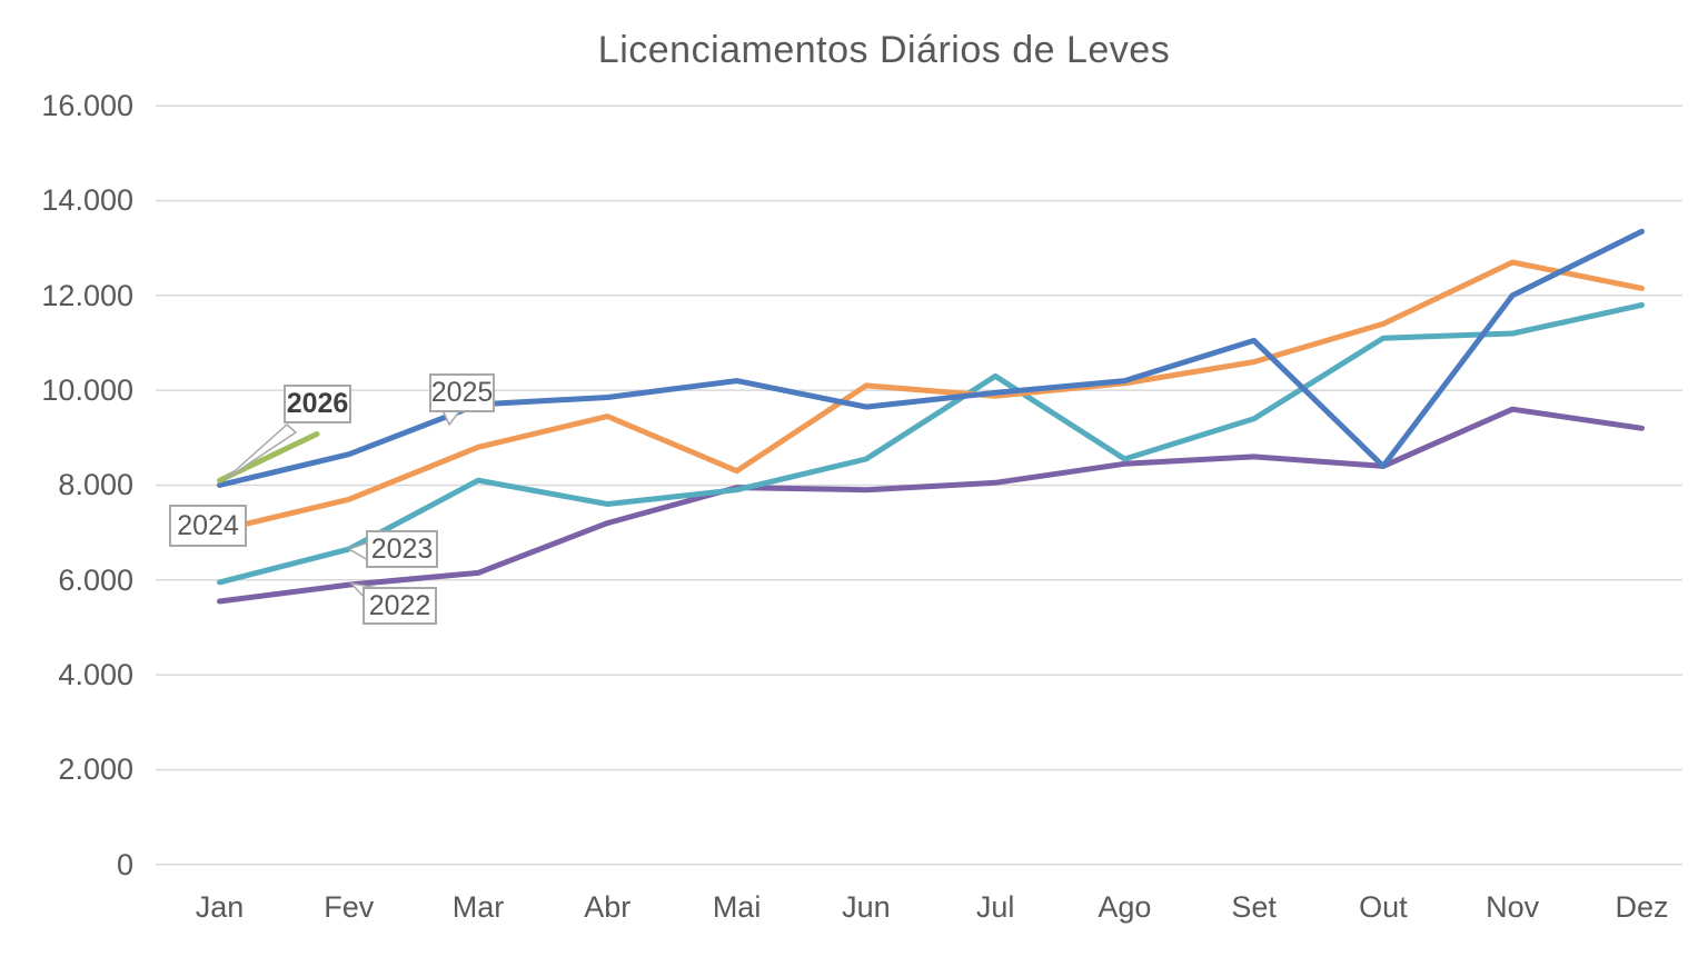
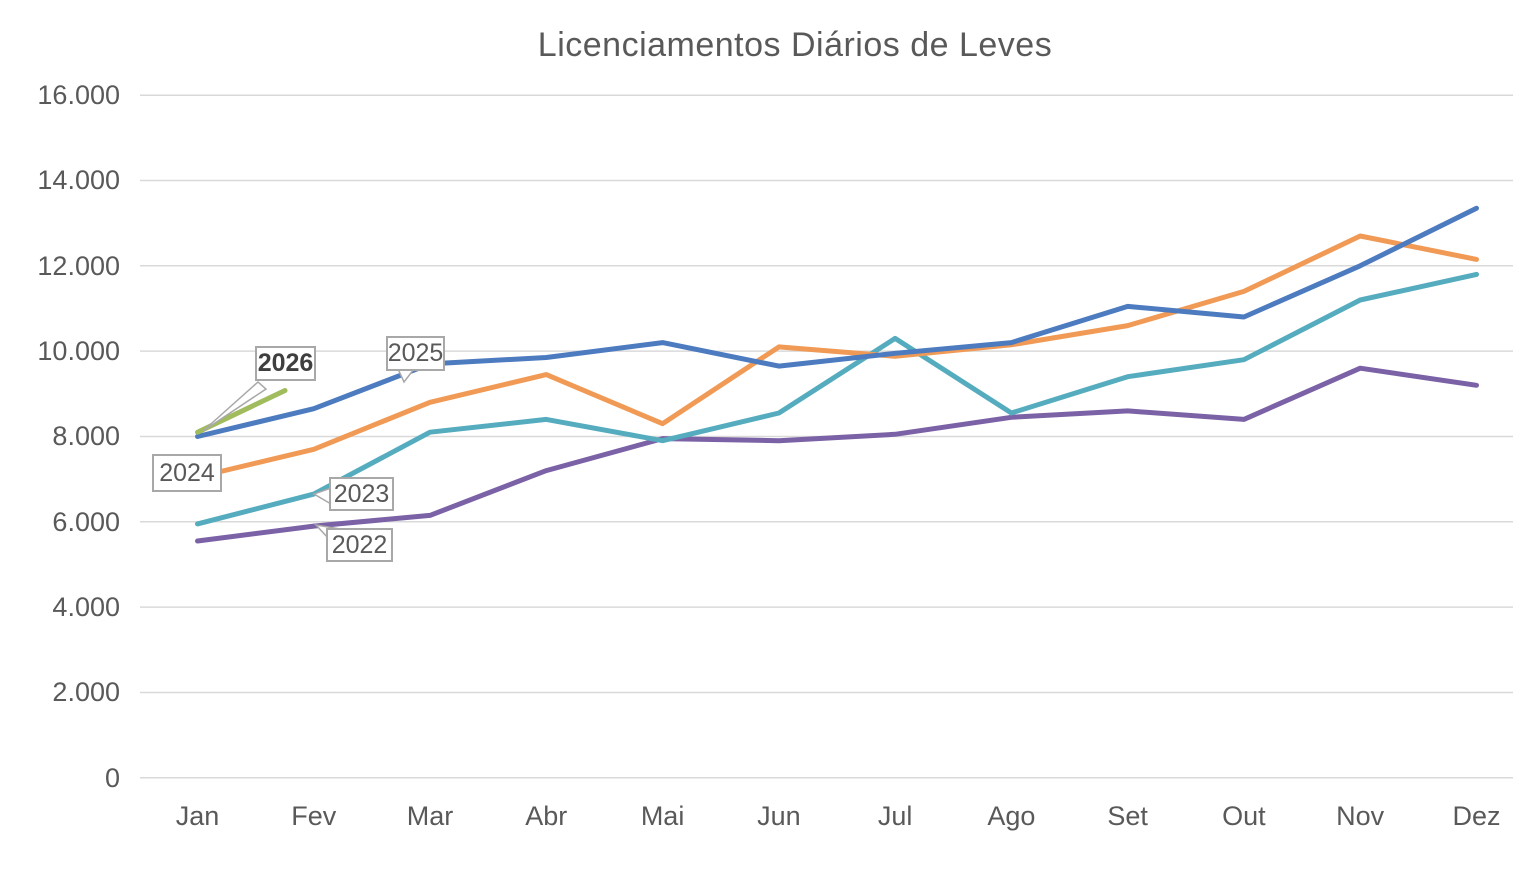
2023/Abr: 7600 -> 8400
2023/Out: 11100 -> 9800
2025/Out: 8400 -> 10800
